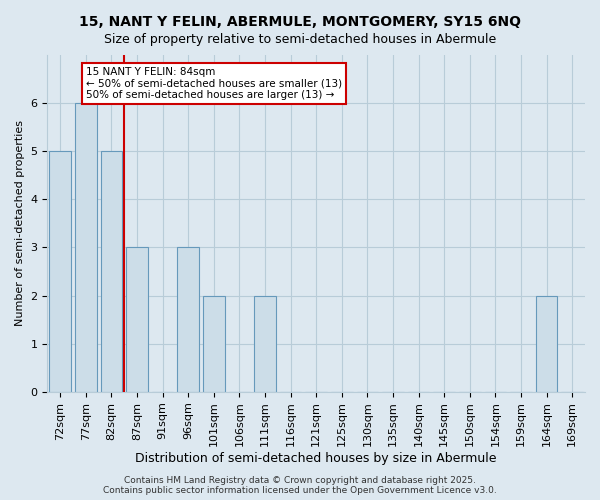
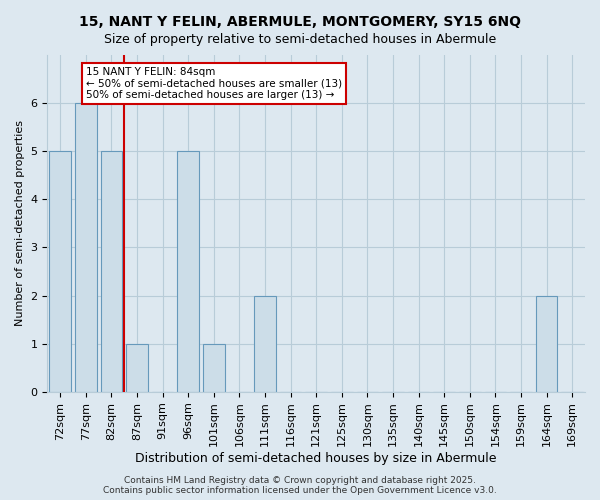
87sqm: 3 -> 1
96sqm: 3 -> 5
101sqm: 2 -> 1
